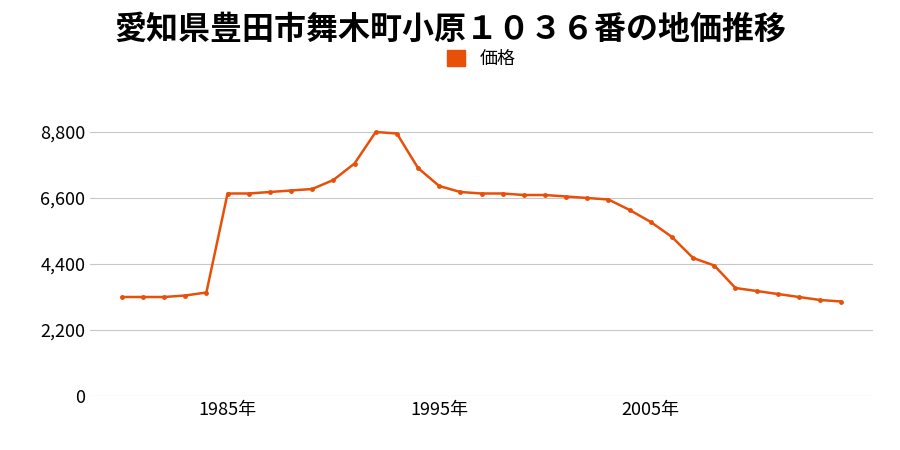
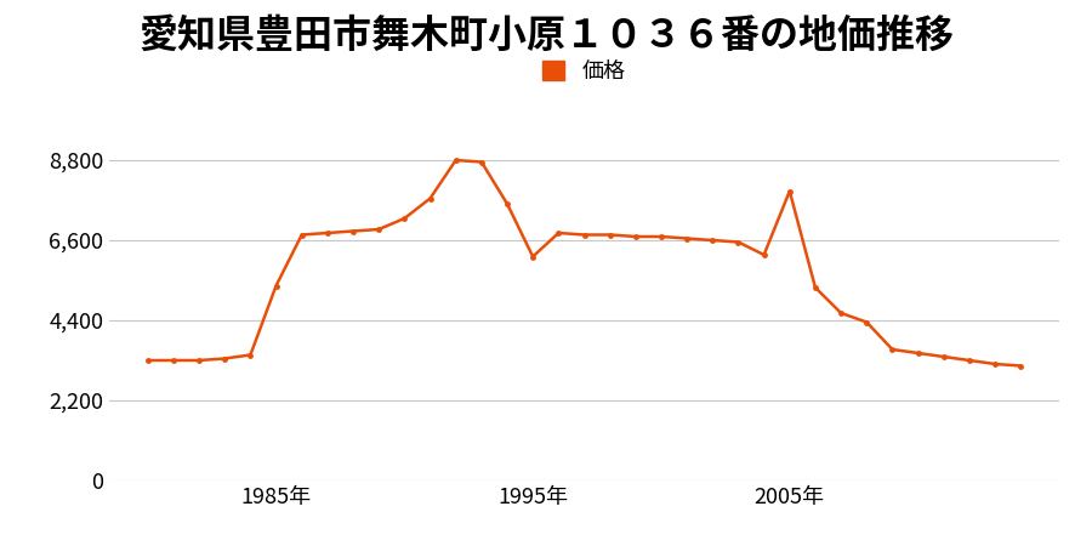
1985年: 6,750 -> 5,350
1995年: 7,000 -> 6,150
2005年: 5,800 -> 7,950
